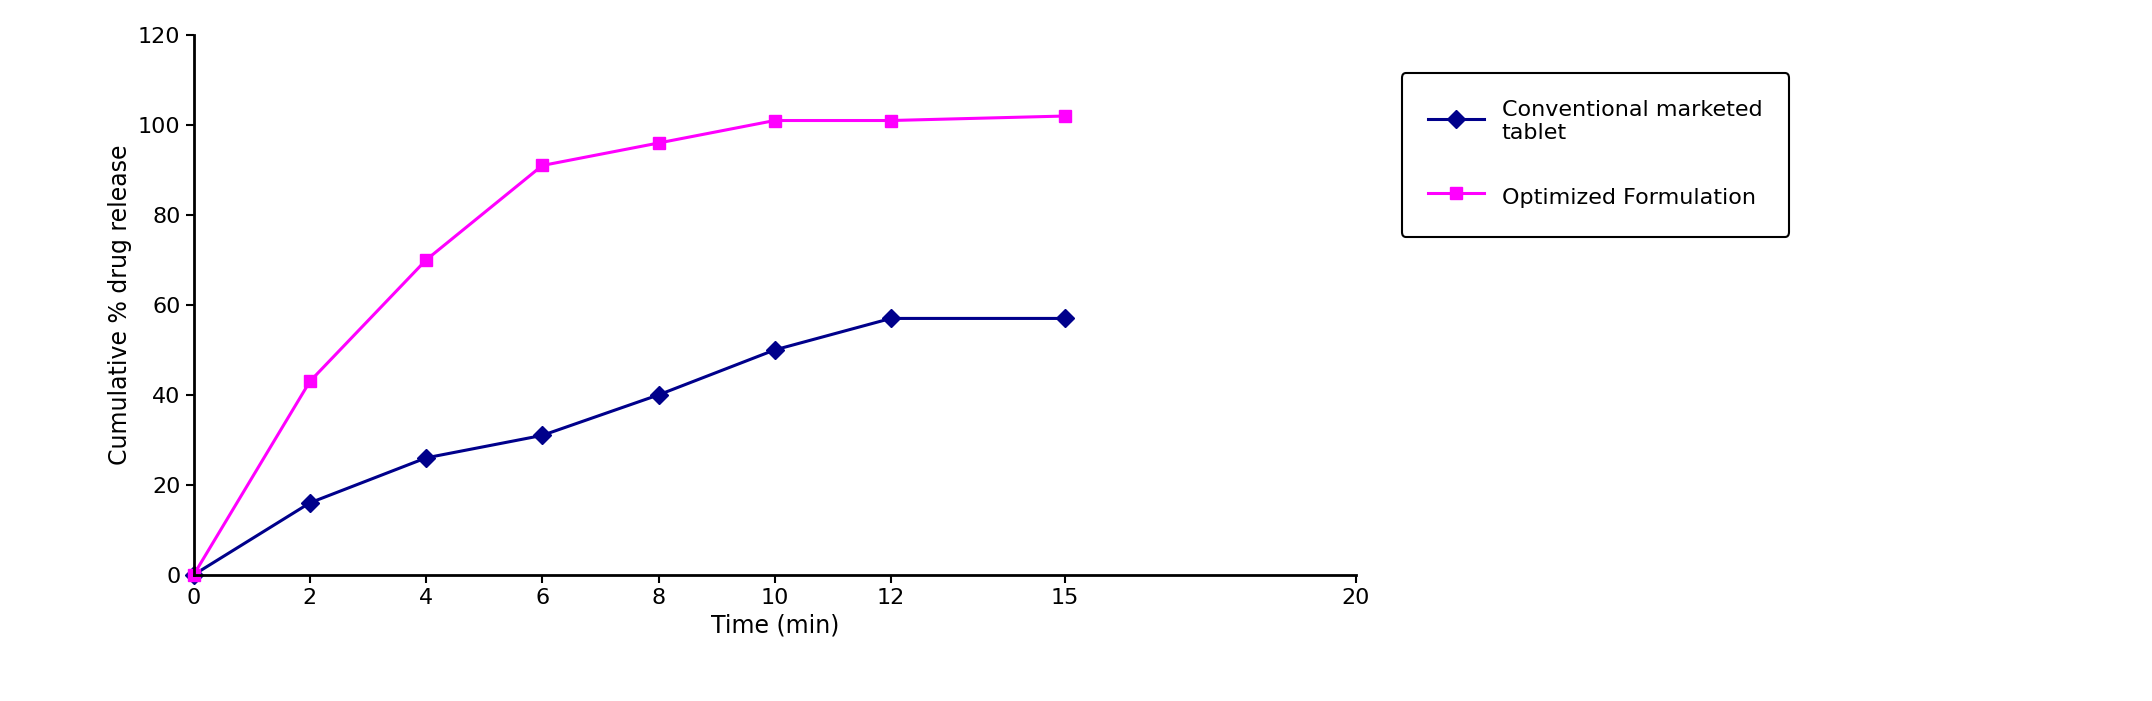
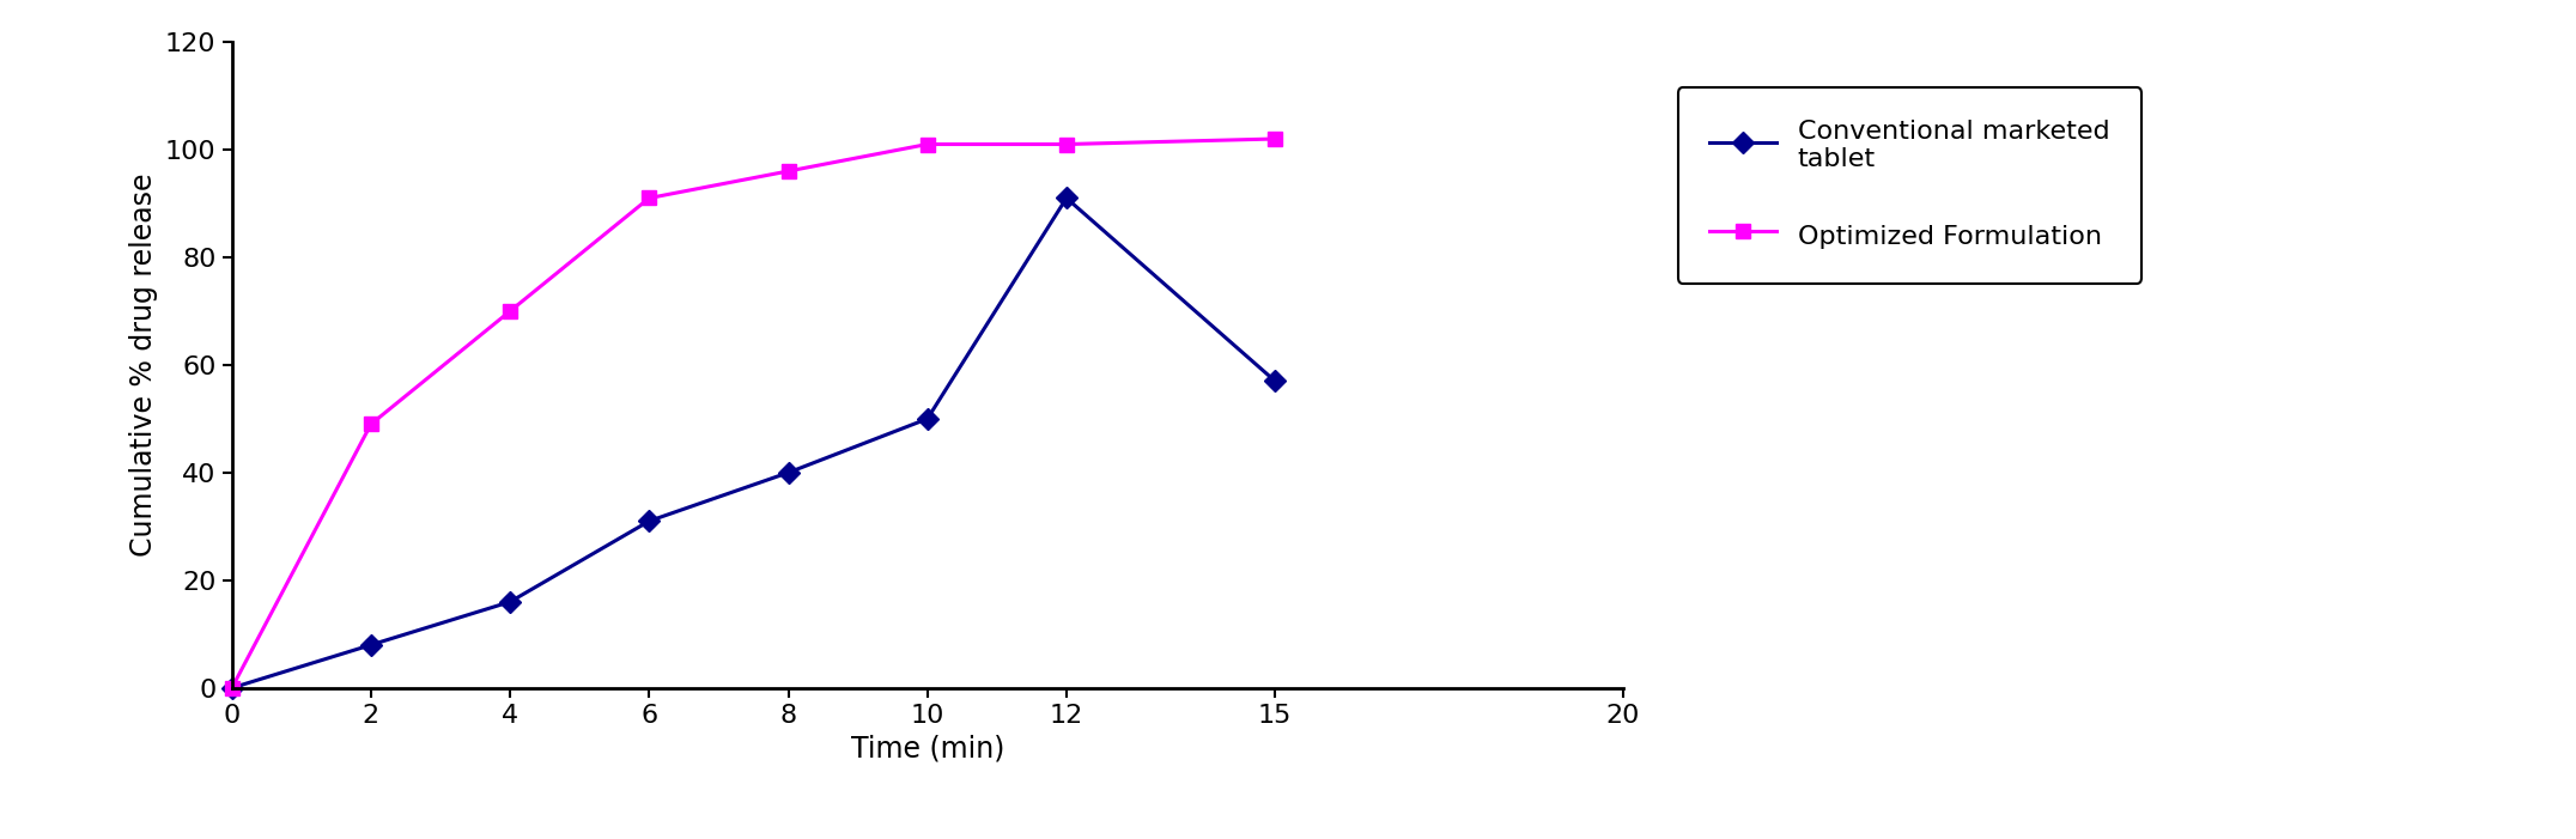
Conventional marketed tablet/2: 16 -> 8
Optimized Formulation/2: 43 -> 49
Conventional marketed tablet/4: 26 -> 16
Conventional marketed tablet/12: 57 -> 91
